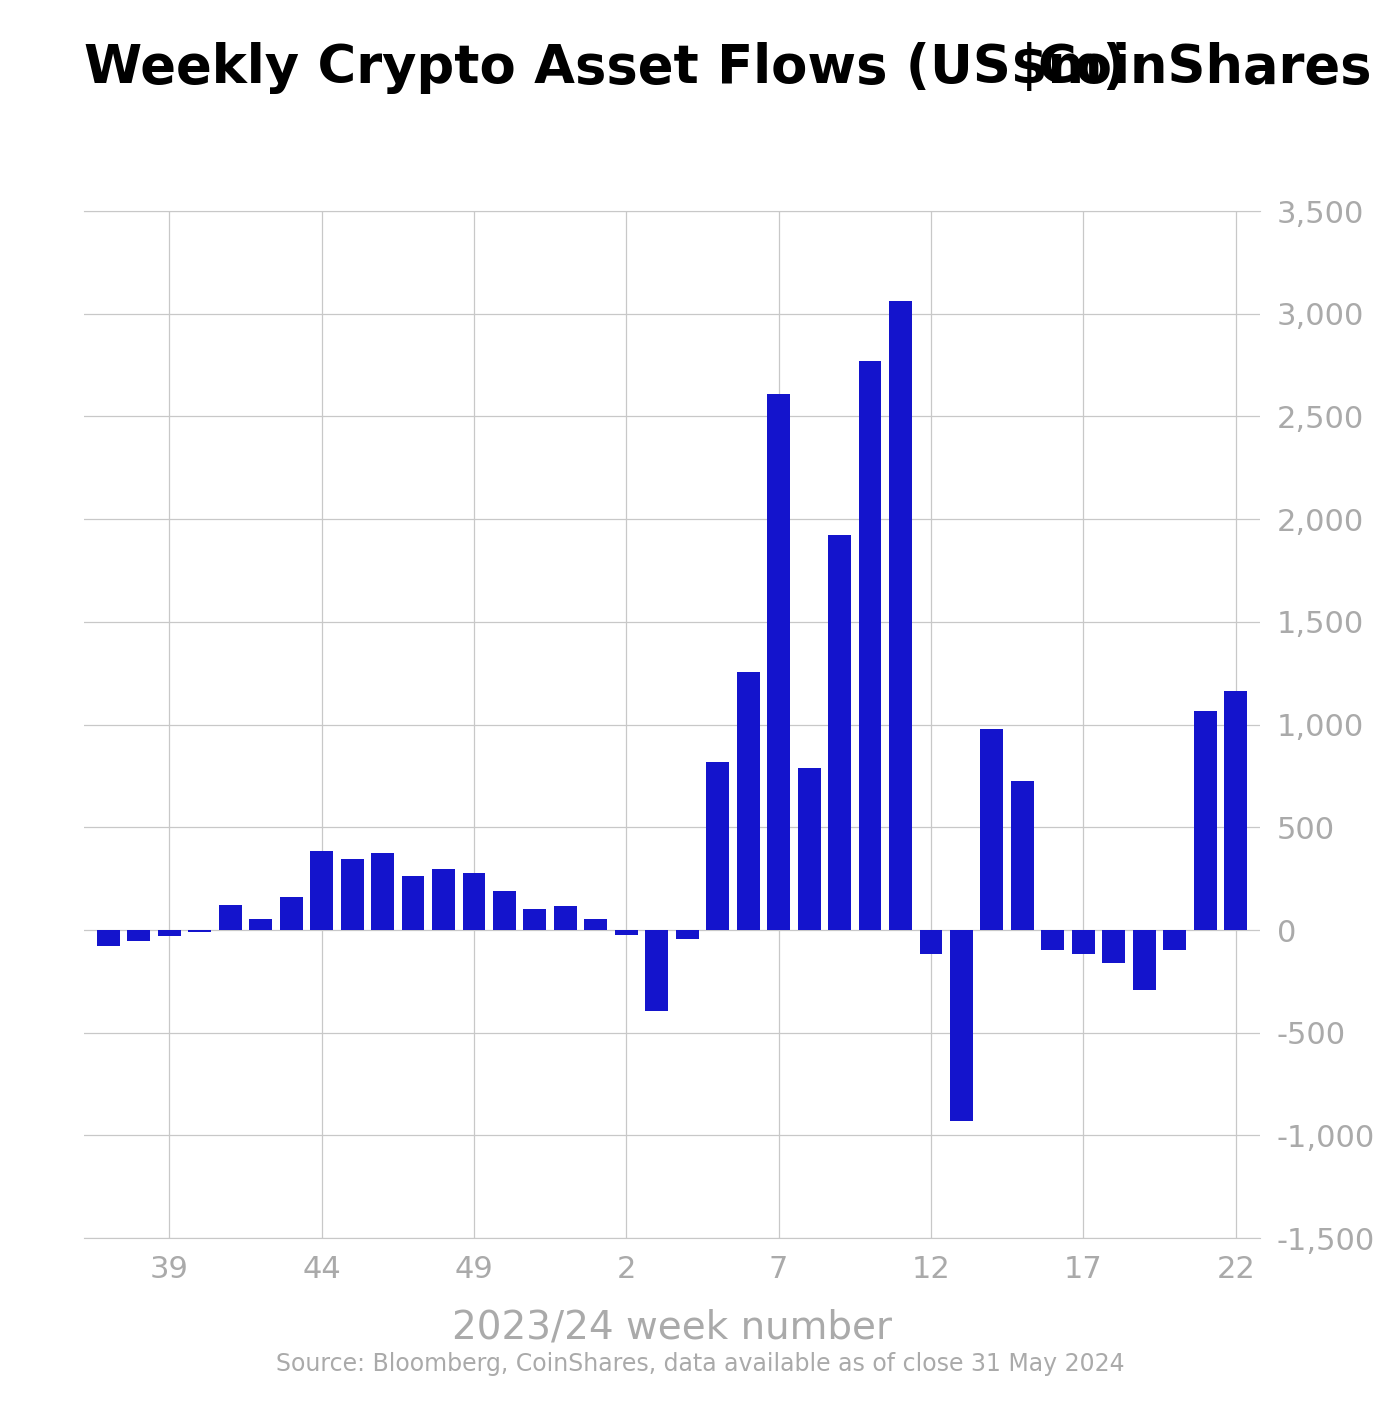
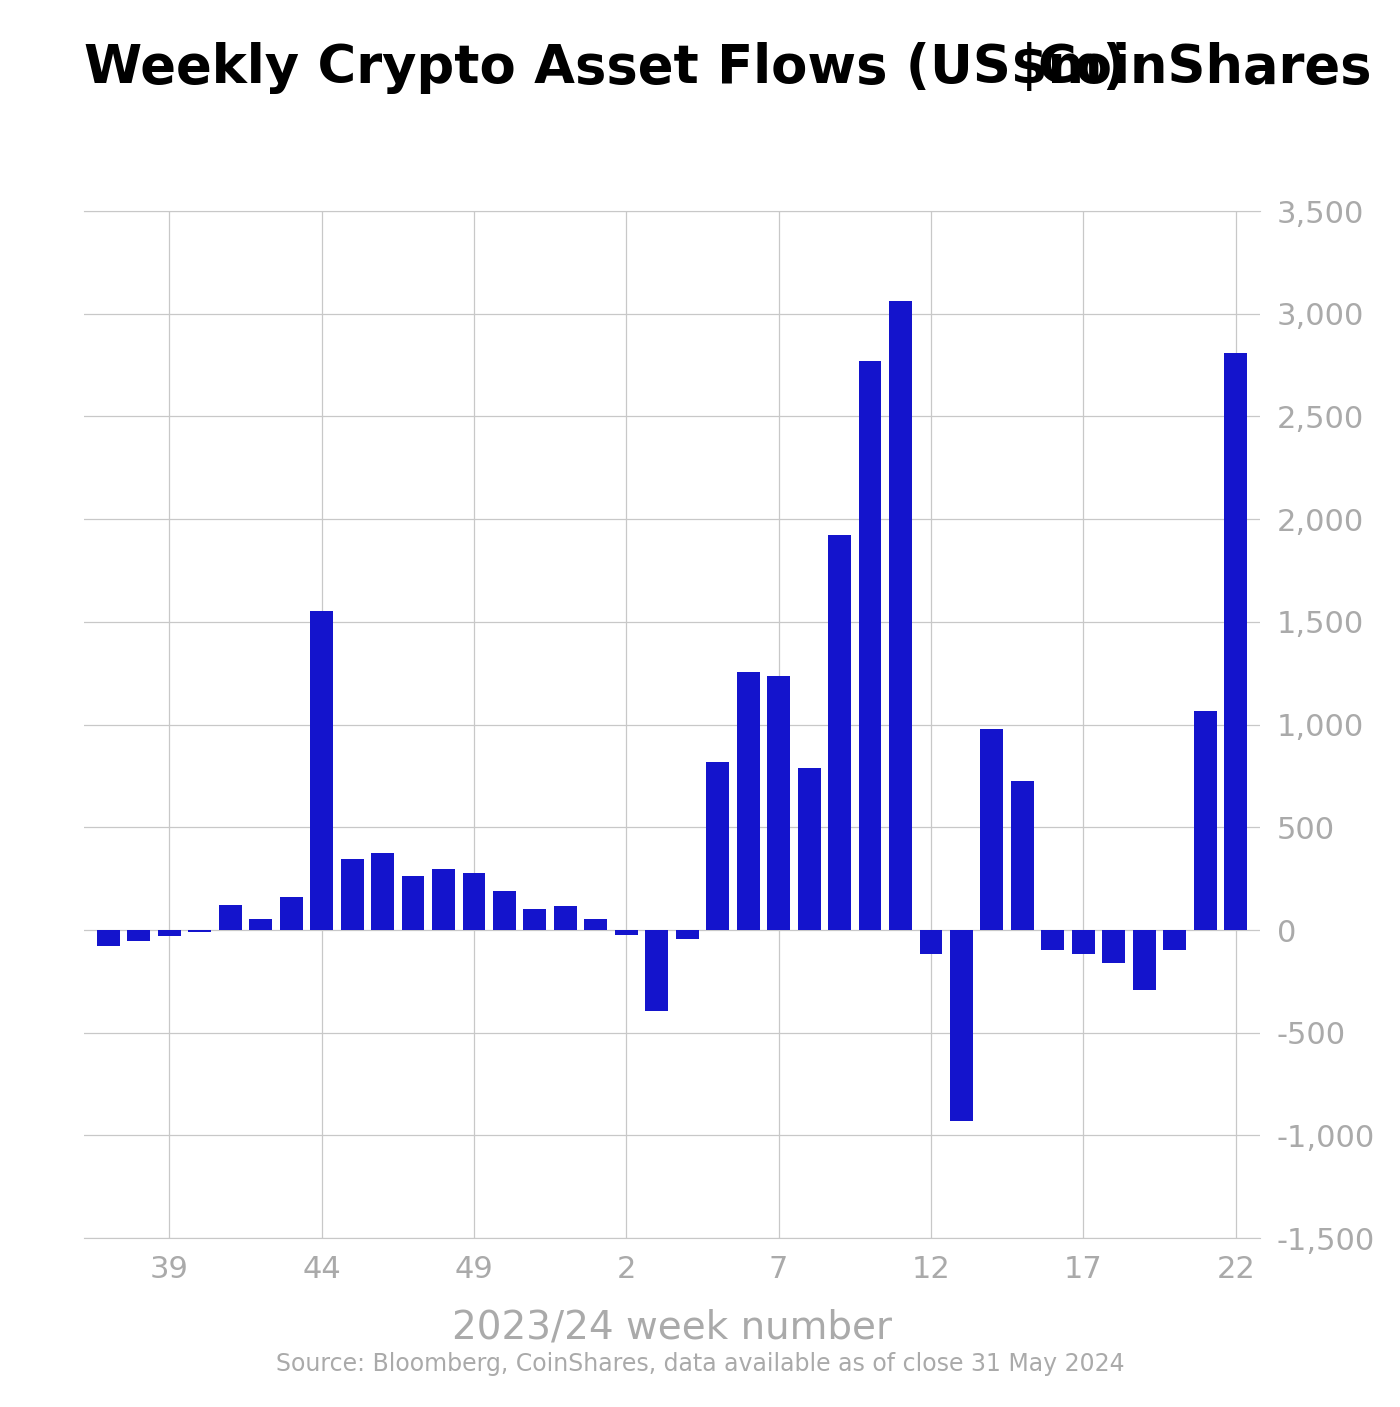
44: 385 -> 1,555
7: 2,610 -> 1,235
22: 1,165 -> 2,810
